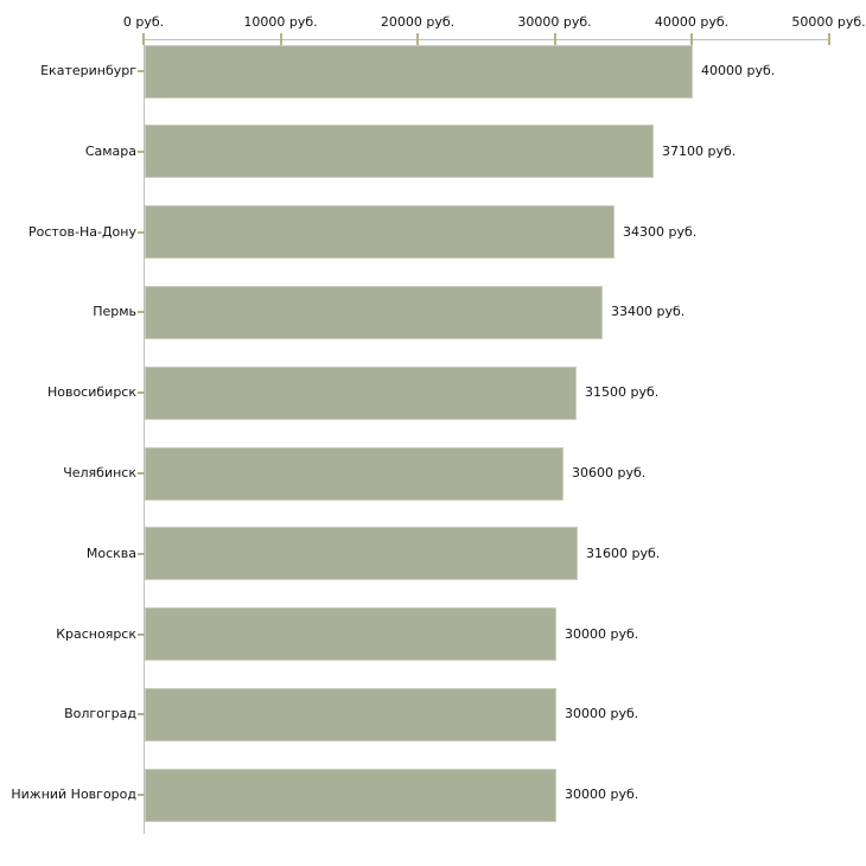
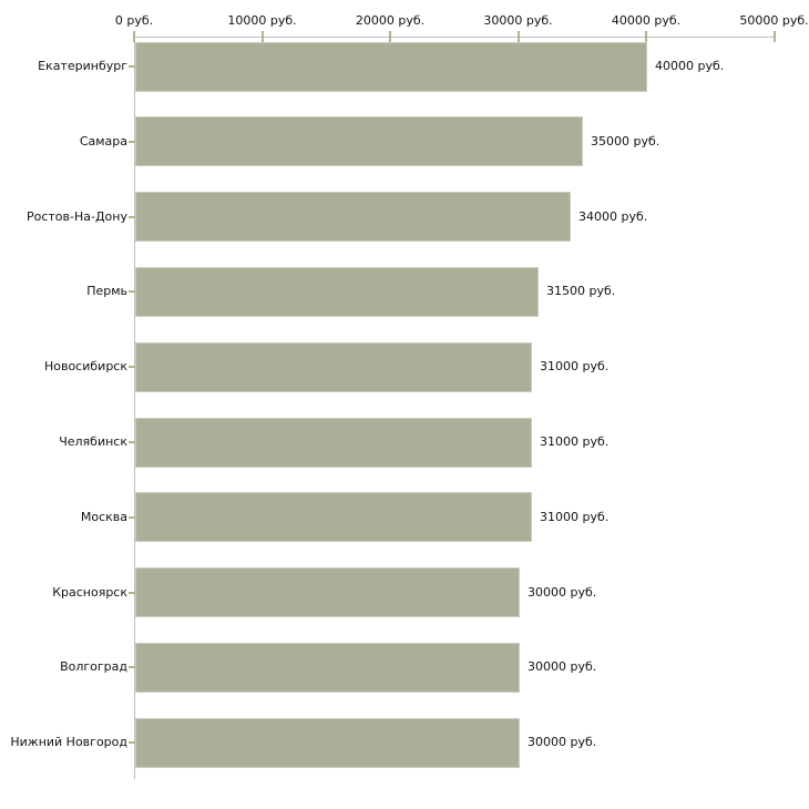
Самара: 37100 -> 35000
Ростов-На-Дону: 34300 -> 34000
Пермь: 33400 -> 31500
Новосибирск: 31500 -> 31000
Челябинск: 30600 -> 31000
Москва: 31600 -> 31000
